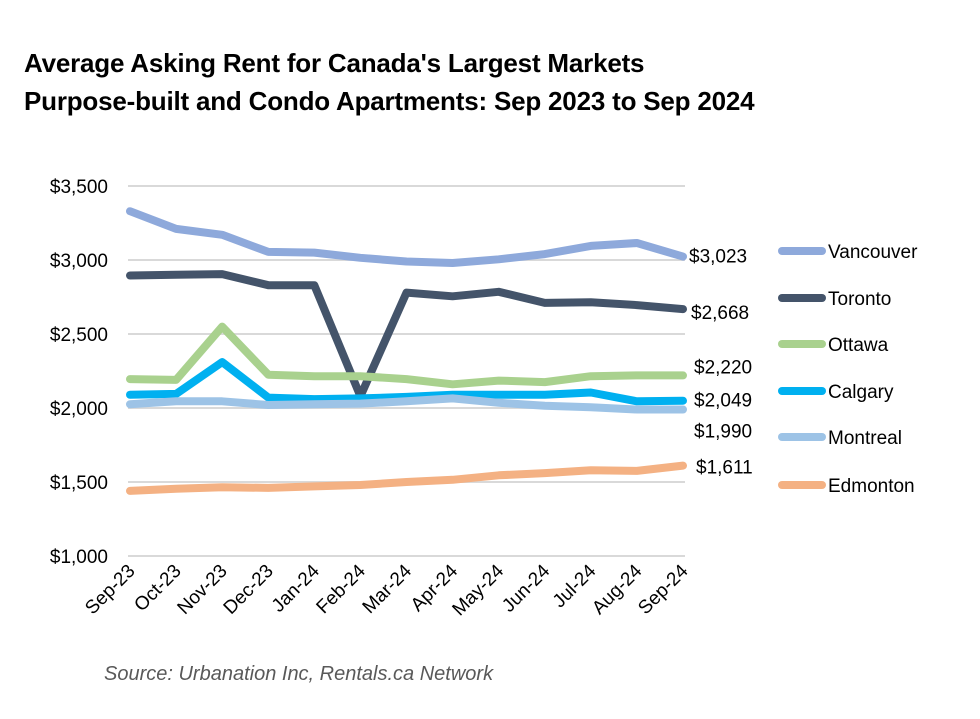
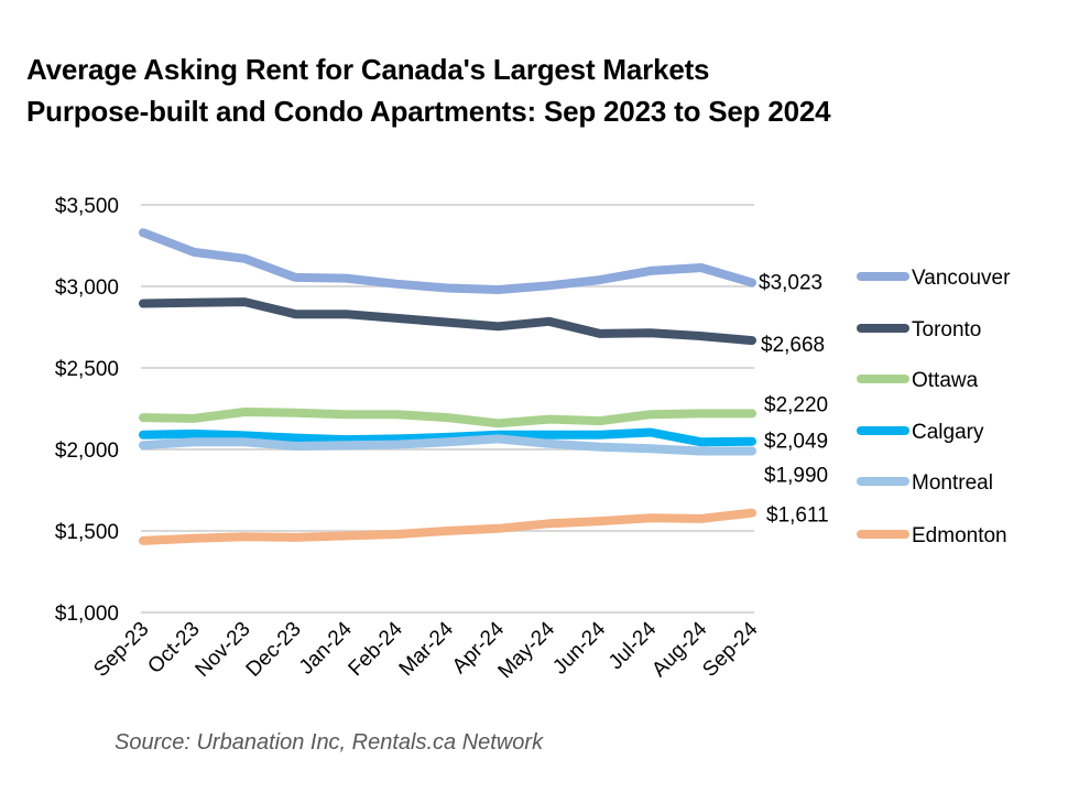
Ottawa/Nov-23: $2550 -> $2230
Calgary/Nov-23: $2310 -> $2080
Toronto/Feb-24: $2080 -> $2800
